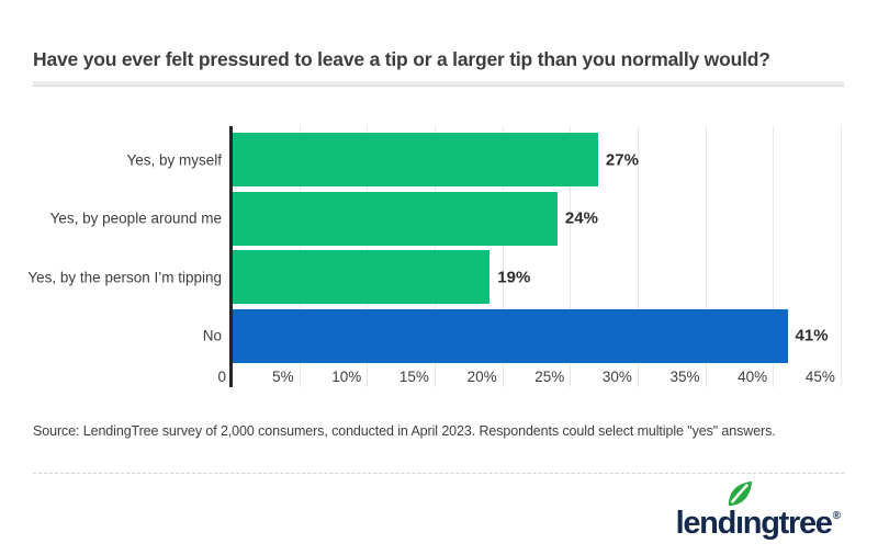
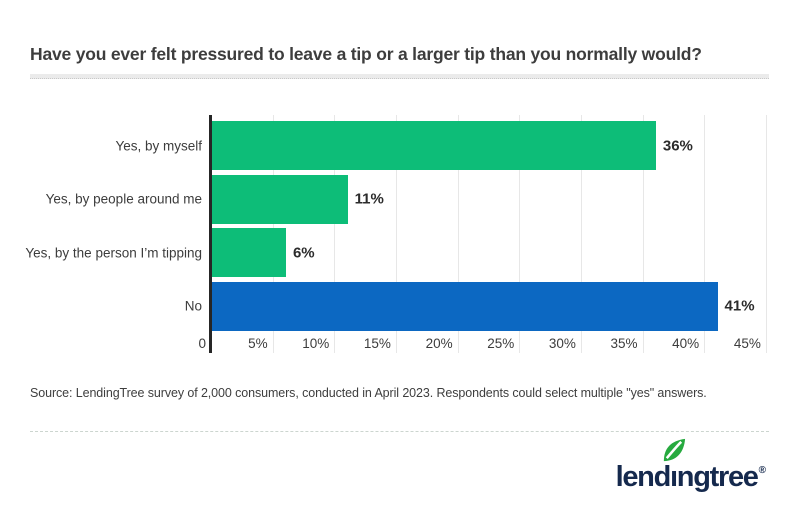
Yes, by myself: 27% -> 36%
Yes, by people around me: 24% -> 11%
Yes, by the person I’m tipping: 19% -> 6%
